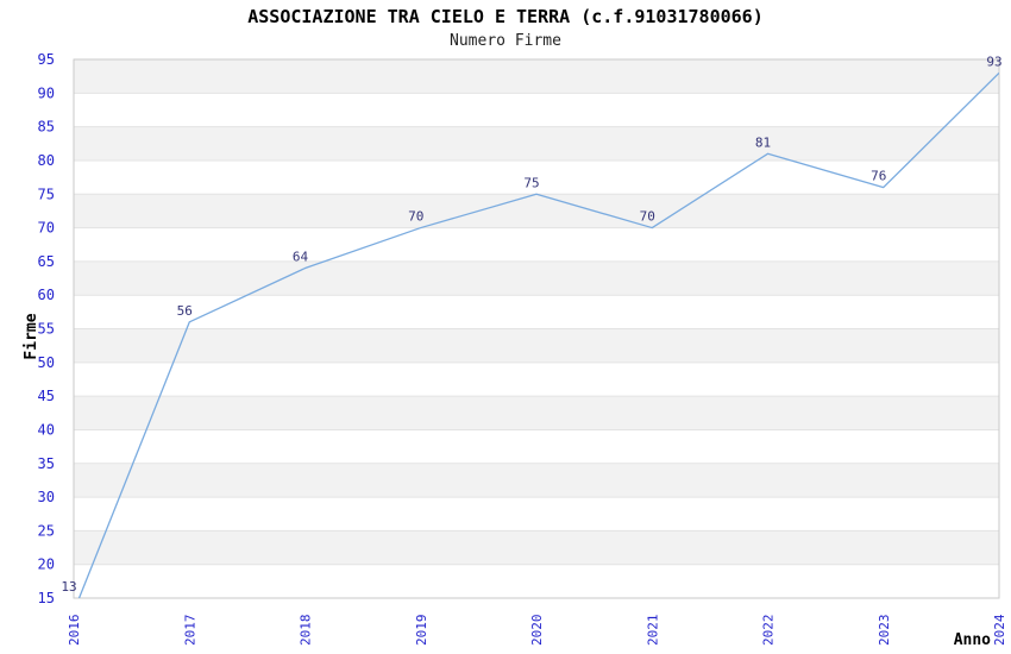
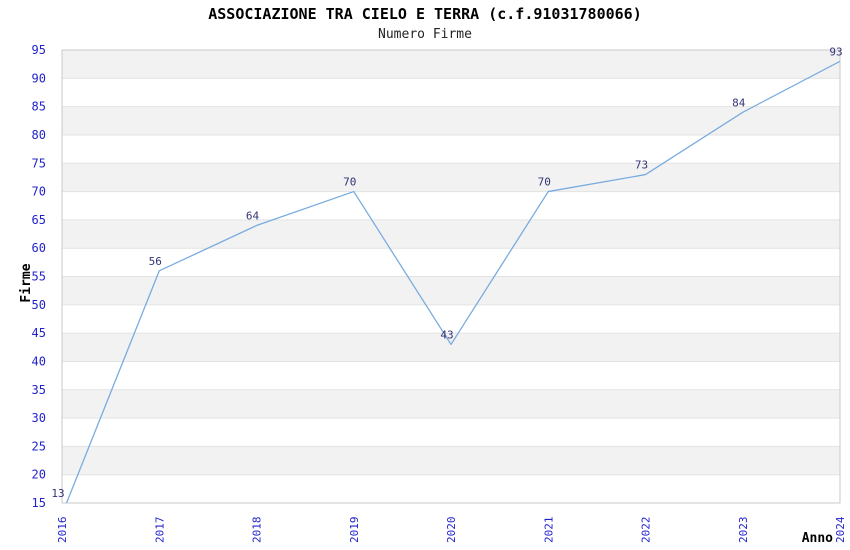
2020: 75 -> 43
2022: 81 -> 73
2023: 76 -> 84
